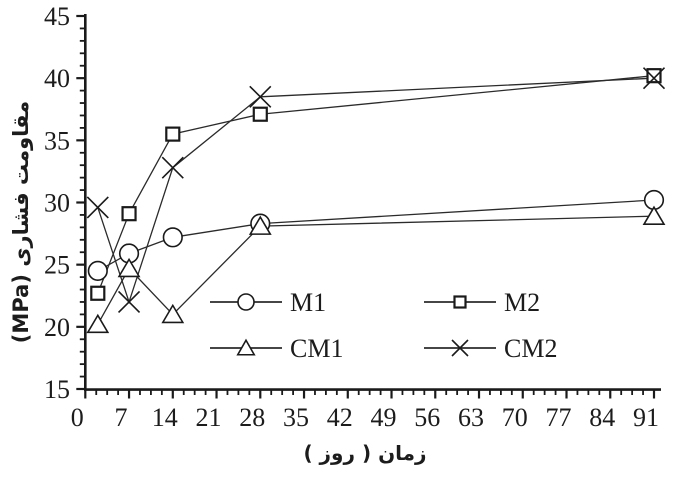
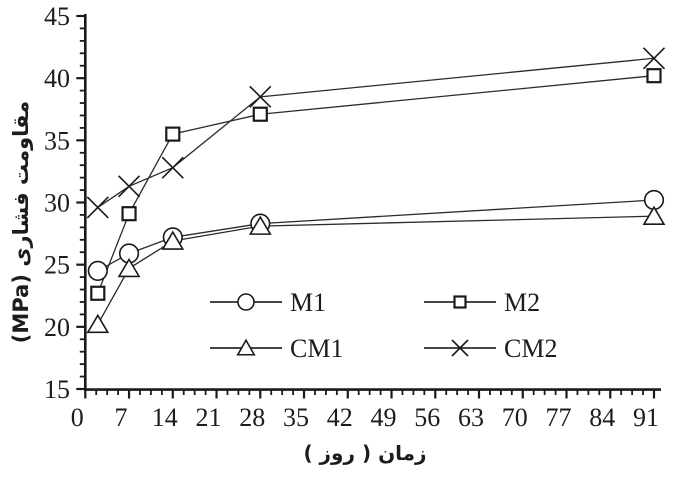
CM2/7: 22 -> 31
CM1/14: 21 -> 27
CM2/91: 40 -> 42
